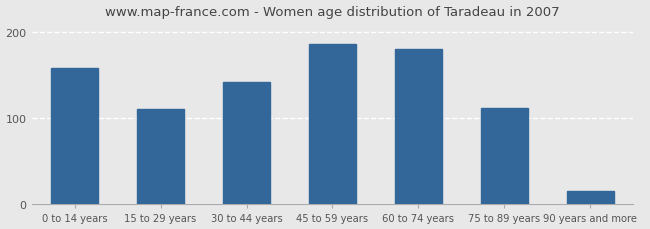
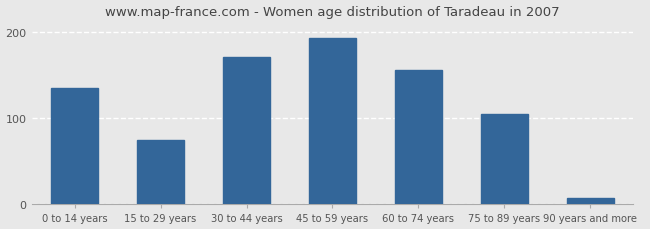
0 to 14 years: 158 -> 135
15 to 29 years: 110 -> 75
30 to 44 years: 142 -> 170
45 to 59 years: 186 -> 193
60 to 74 years: 180 -> 155
75 to 89 years: 112 -> 105
90 years and more: 16 -> 8
